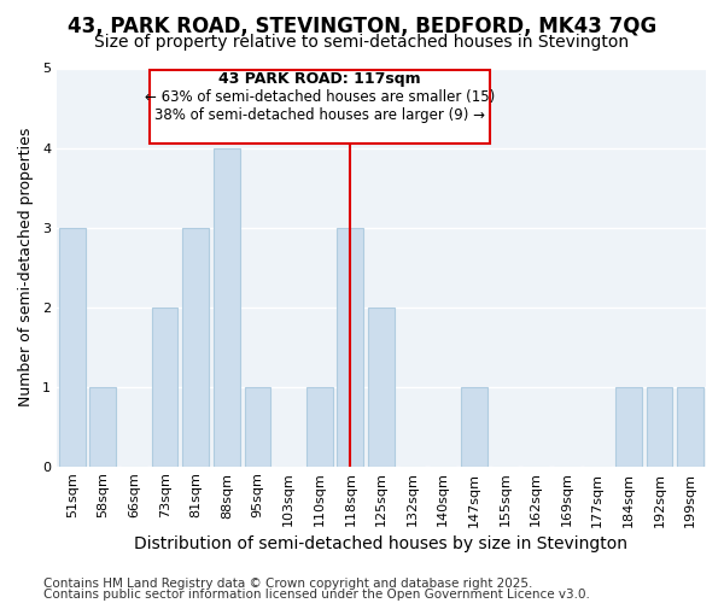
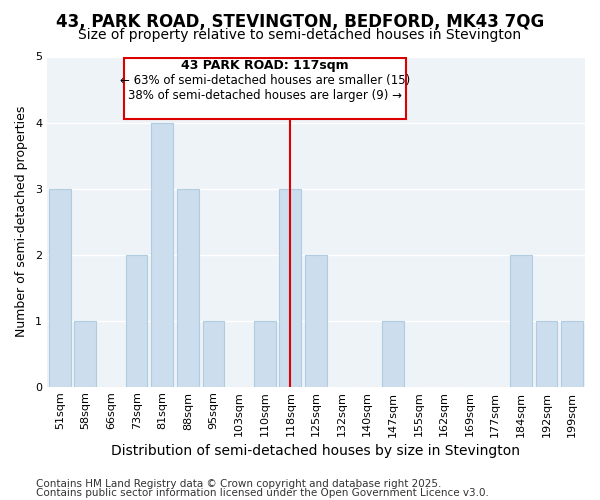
81sqm: 3 -> 4
88sqm: 4 -> 3
184sqm: 1 -> 2
